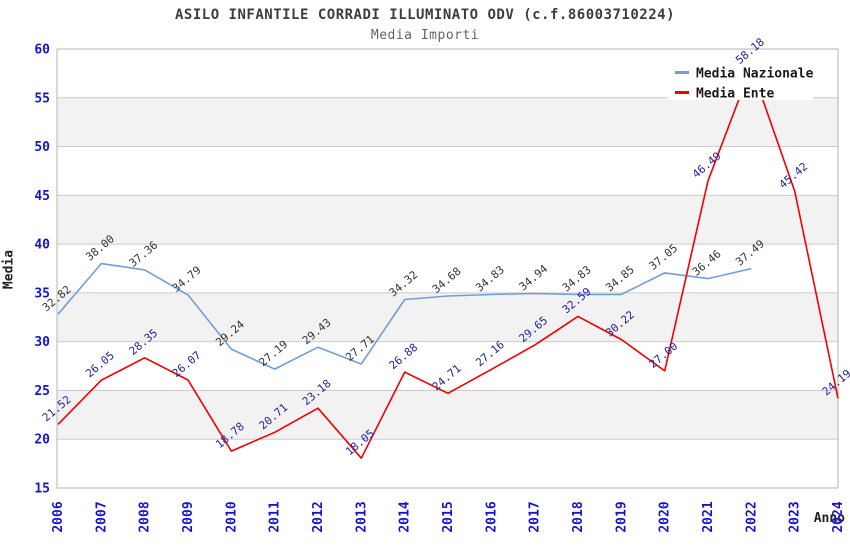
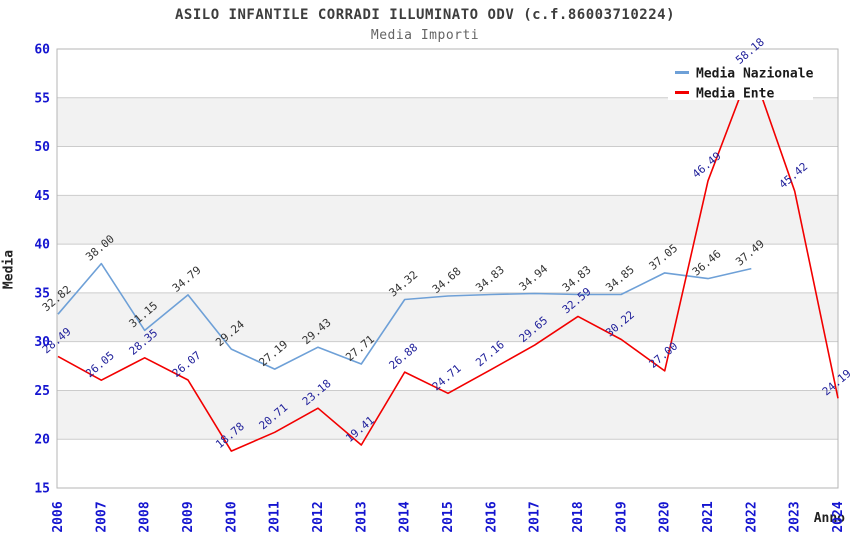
Media Ente/2006: 21.52 -> 28.49
Media Nazionale/2008: 37.36 -> 31.15
Media Ente/2013: 18.05 -> 19.41
